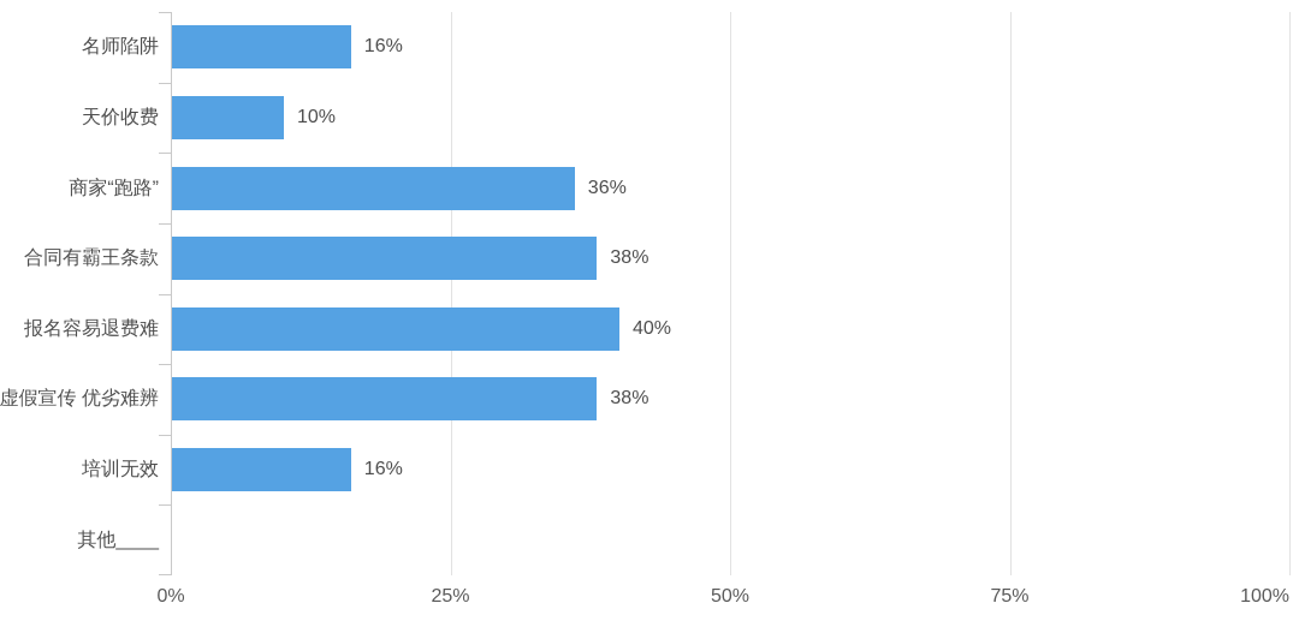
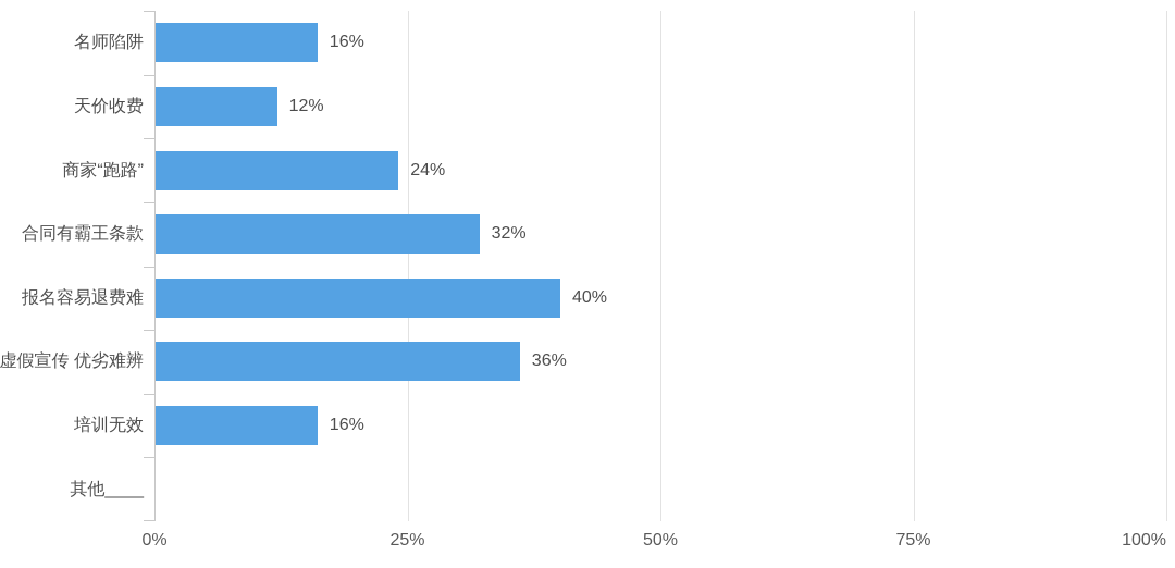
天价收费: 10% -> 12%
商家“跑路”: 36% -> 24%
合同有霸王条款: 38% -> 32%
虚假宣传 优劣难辨: 38% -> 36%
